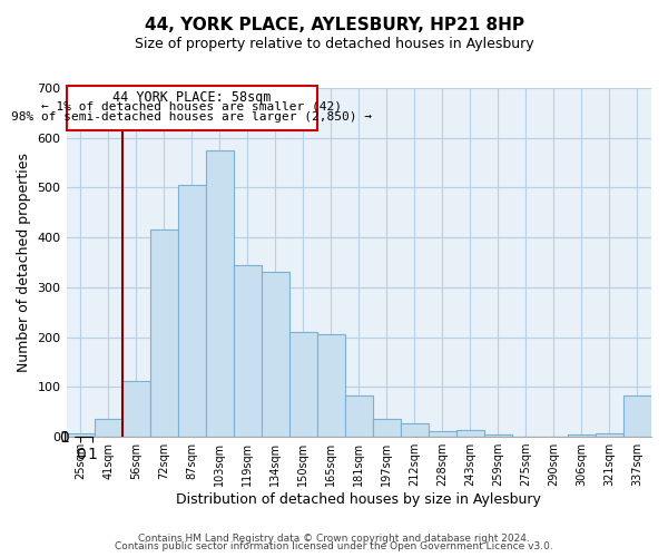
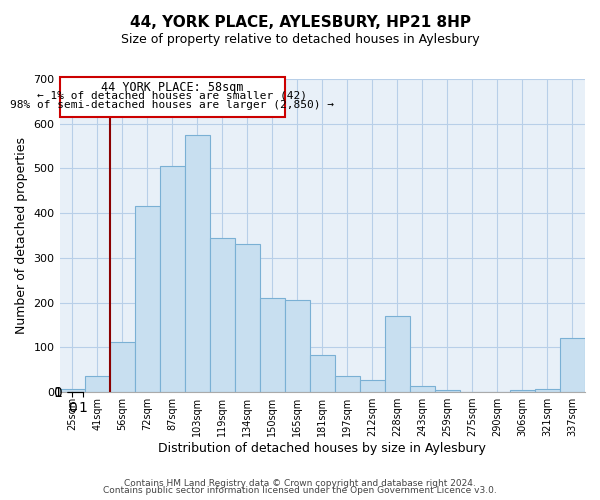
228sqm: 12 -> 170
337sqm: 83 -> 120
